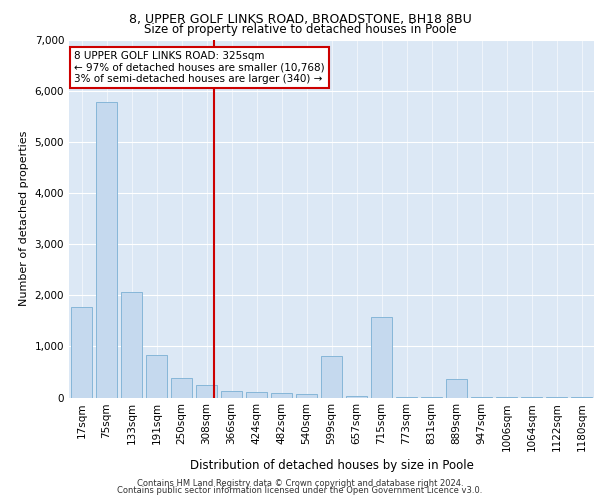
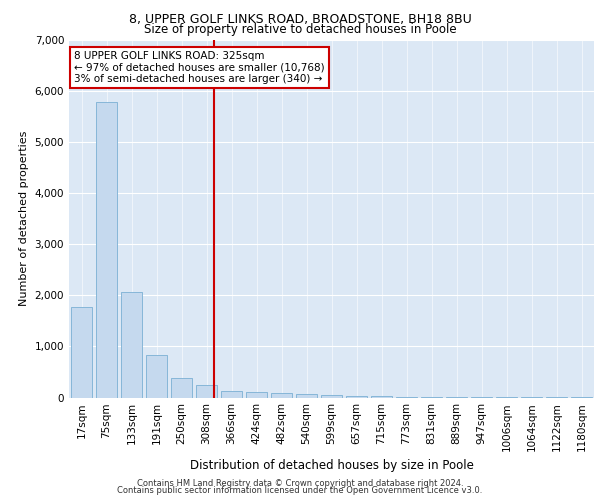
599sqm: 820 -> 50
715sqm: 1,580 -> 20
889sqm: 360 -> 0
